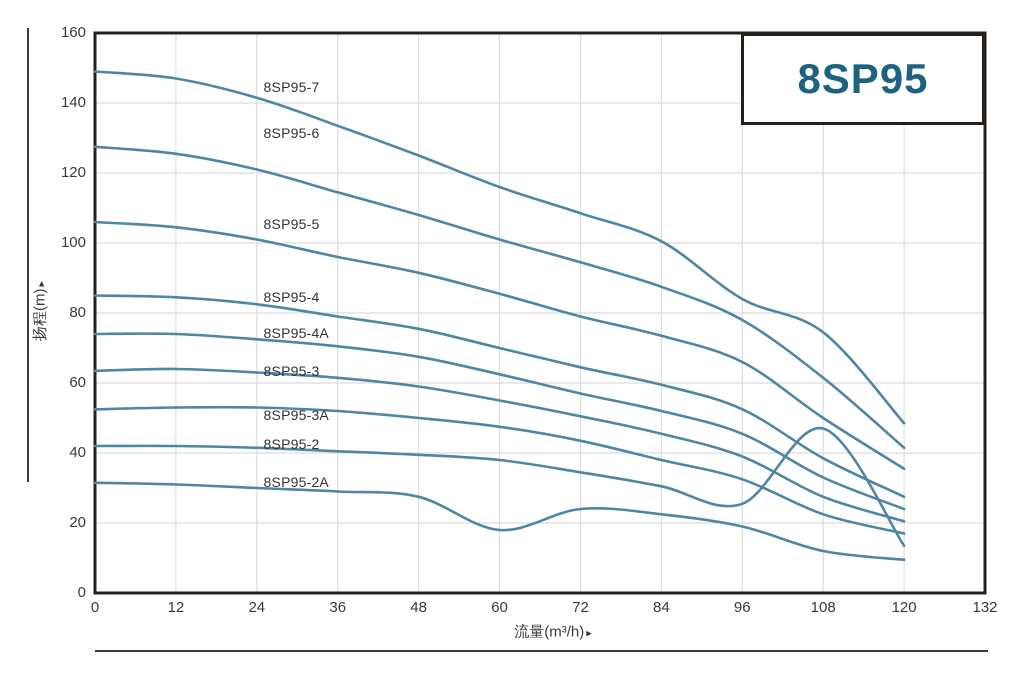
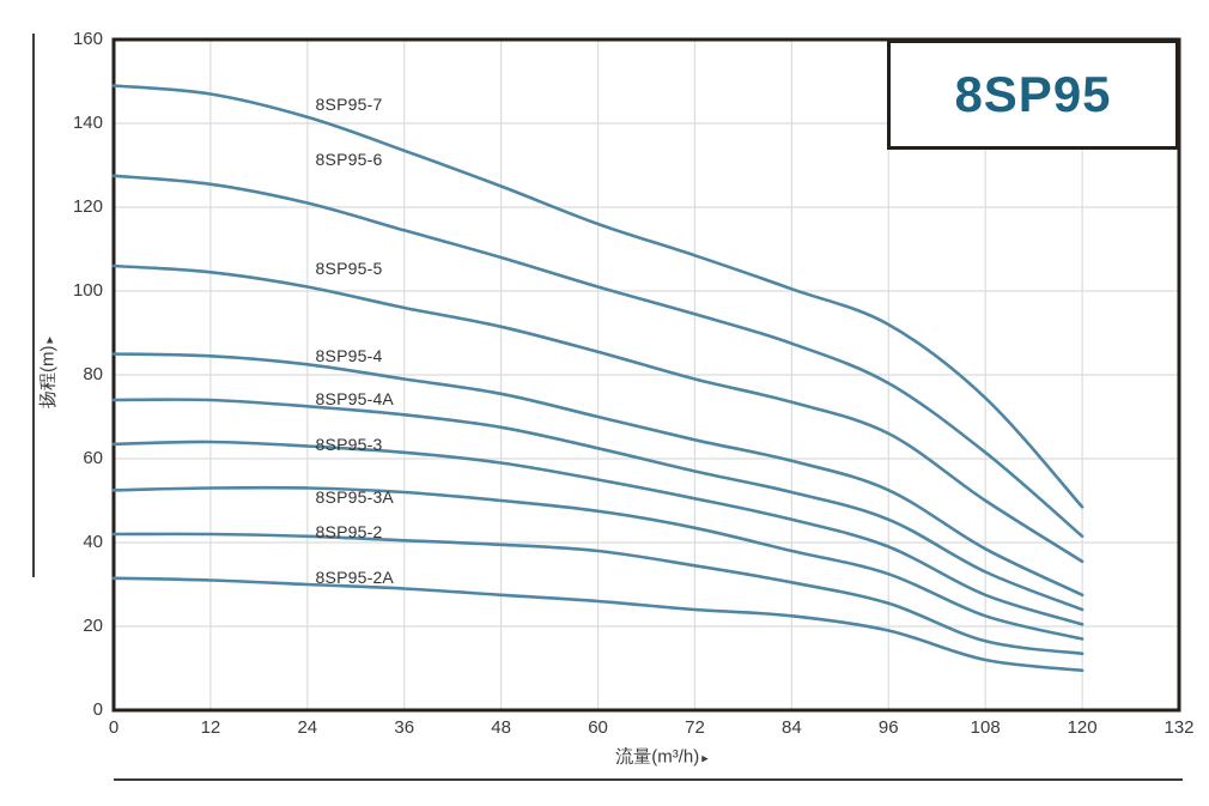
8SP95-2A/60: 18 -> 26
8SP95-7/96: 84 -> 92
8SP95-2/108: 47 -> 16
